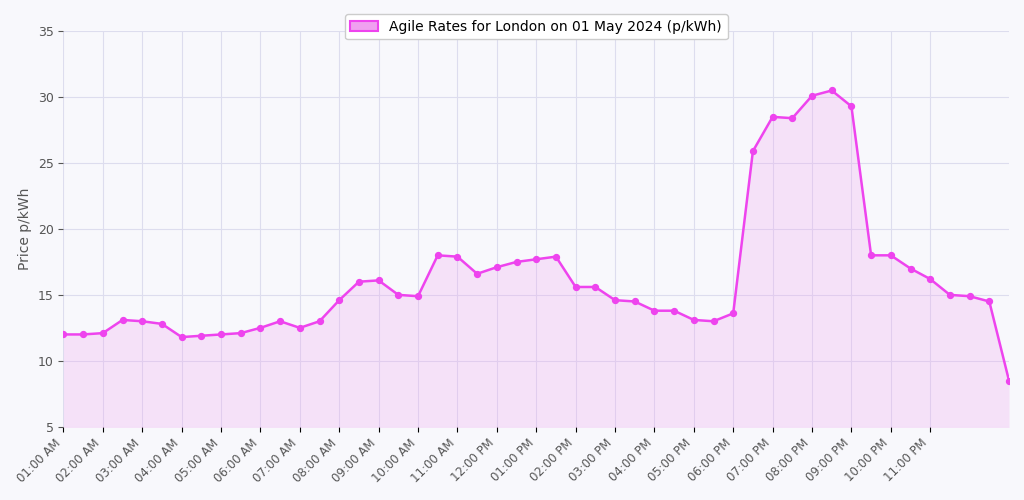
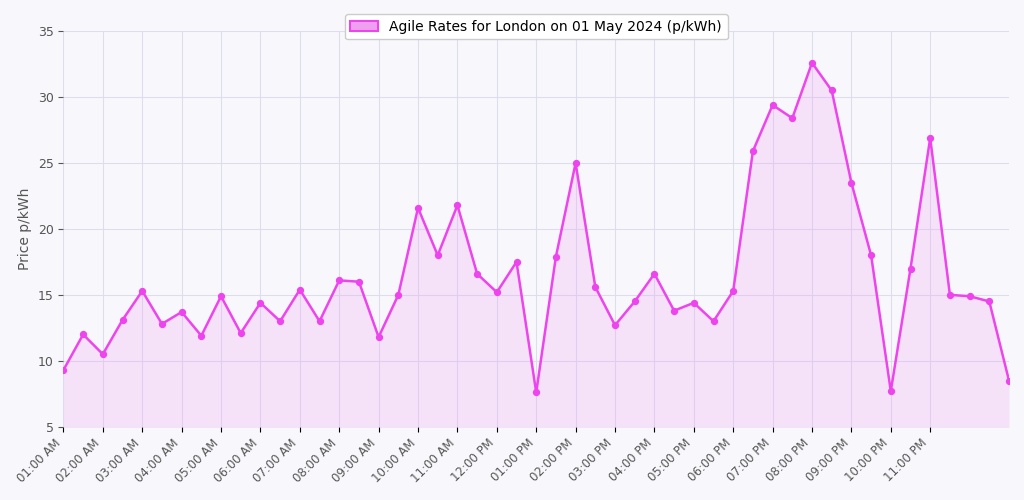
01:00 AM: 12.0 -> 9.3
02:00 AM: 12.1 -> 10.5
03:00 AM: 13.0 -> 15.3
04:00 AM: 11.8 -> 13.7
05:00 AM: 12.0 -> 14.9
06:00 AM: 12.5 -> 14.4
07:00 AM: 12.5 -> 15.4
08:00 AM: 14.6 -> 16.1
09:00 AM: 16.1 -> 11.8
10:00 AM: 14.9 -> 21.6
11:00 AM: 17.9 -> 21.8
12:00 PM: 17.1 -> 15.2
01:00 PM: 17.7 -> 7.6
02:00 PM: 15.6 -> 25.0
03:00 PM: 14.6 -> 12.7
04:00 PM: 13.8 -> 16.6
05:00 PM: 13.1 -> 14.4
06:00 PM: 13.6 -> 15.3
07:00 PM: 28.5 -> 29.4
08:00 PM: 30.1 -> 32.6
09:00 PM: 29.3 -> 23.5
10:00 PM: 18.0 -> 7.7
11:00 PM: 16.2 -> 26.9
